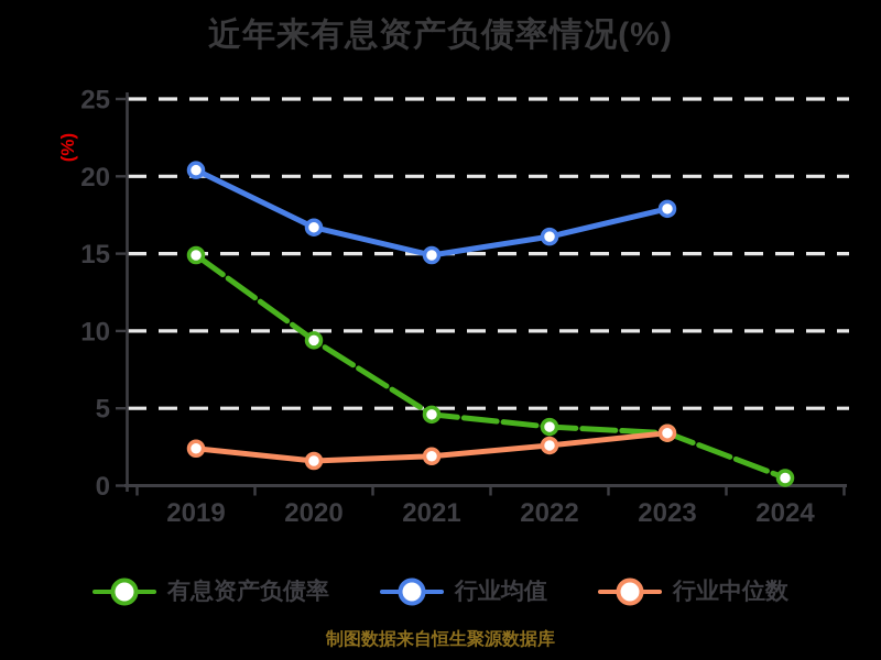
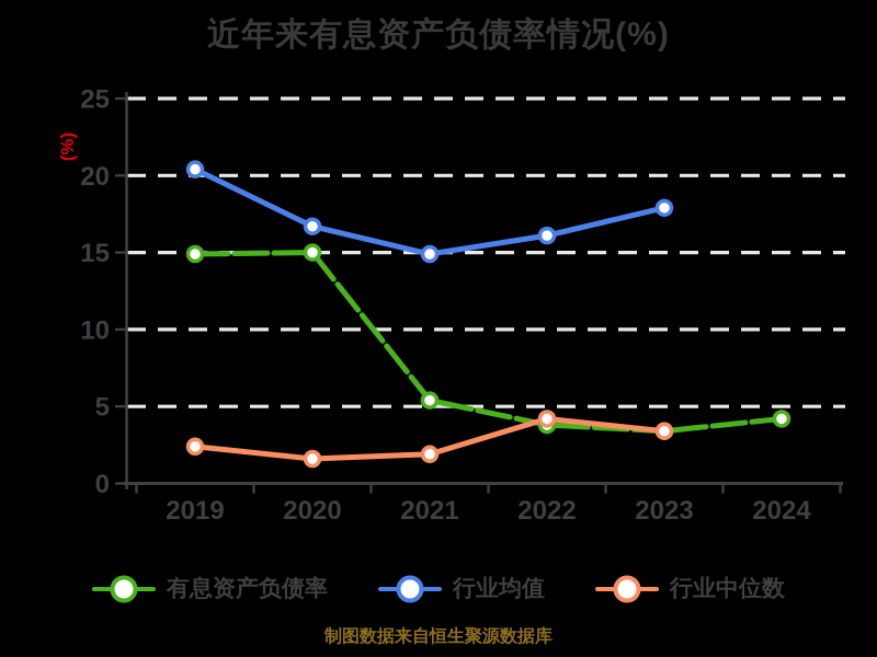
有息资产负债率/2020: 9.4 -> 15.0
有息资产负债率/2021: 4.6 -> 5.4
行业中位数/2022: 2.6 -> 4.2
有息资产负债率/2024: 0.5 -> 4.2
